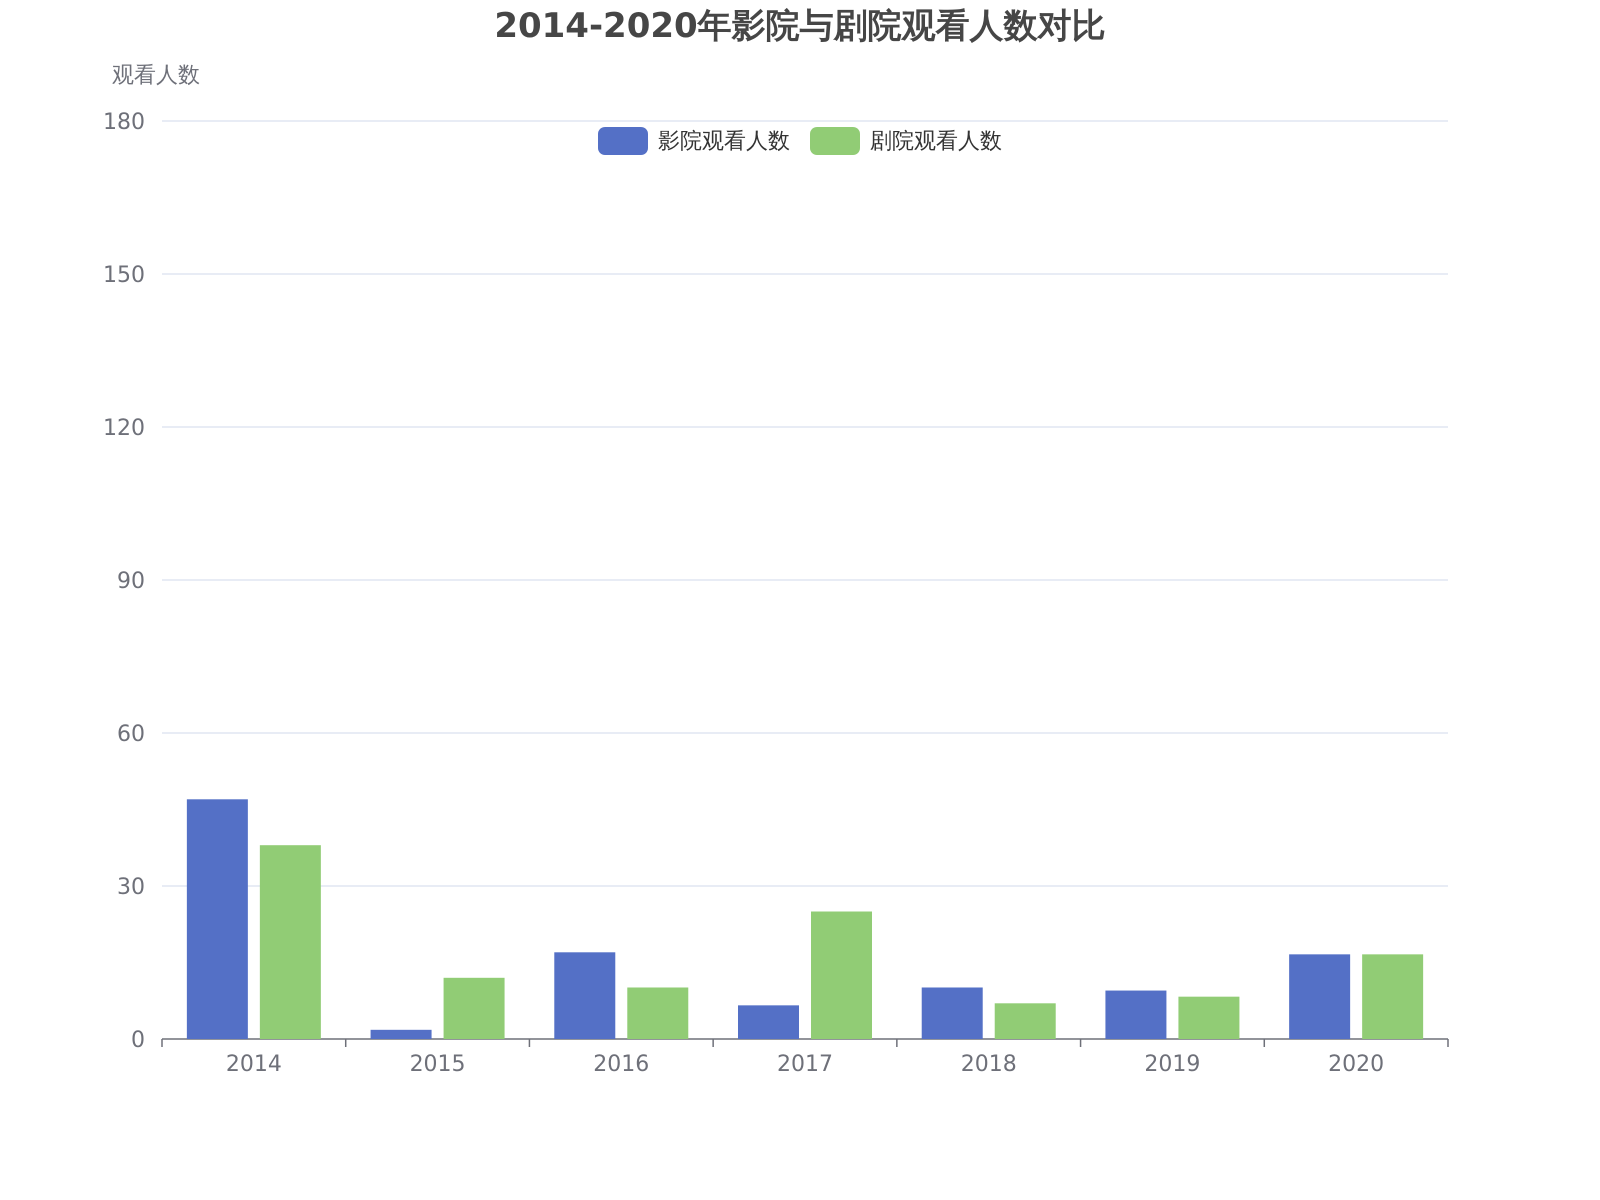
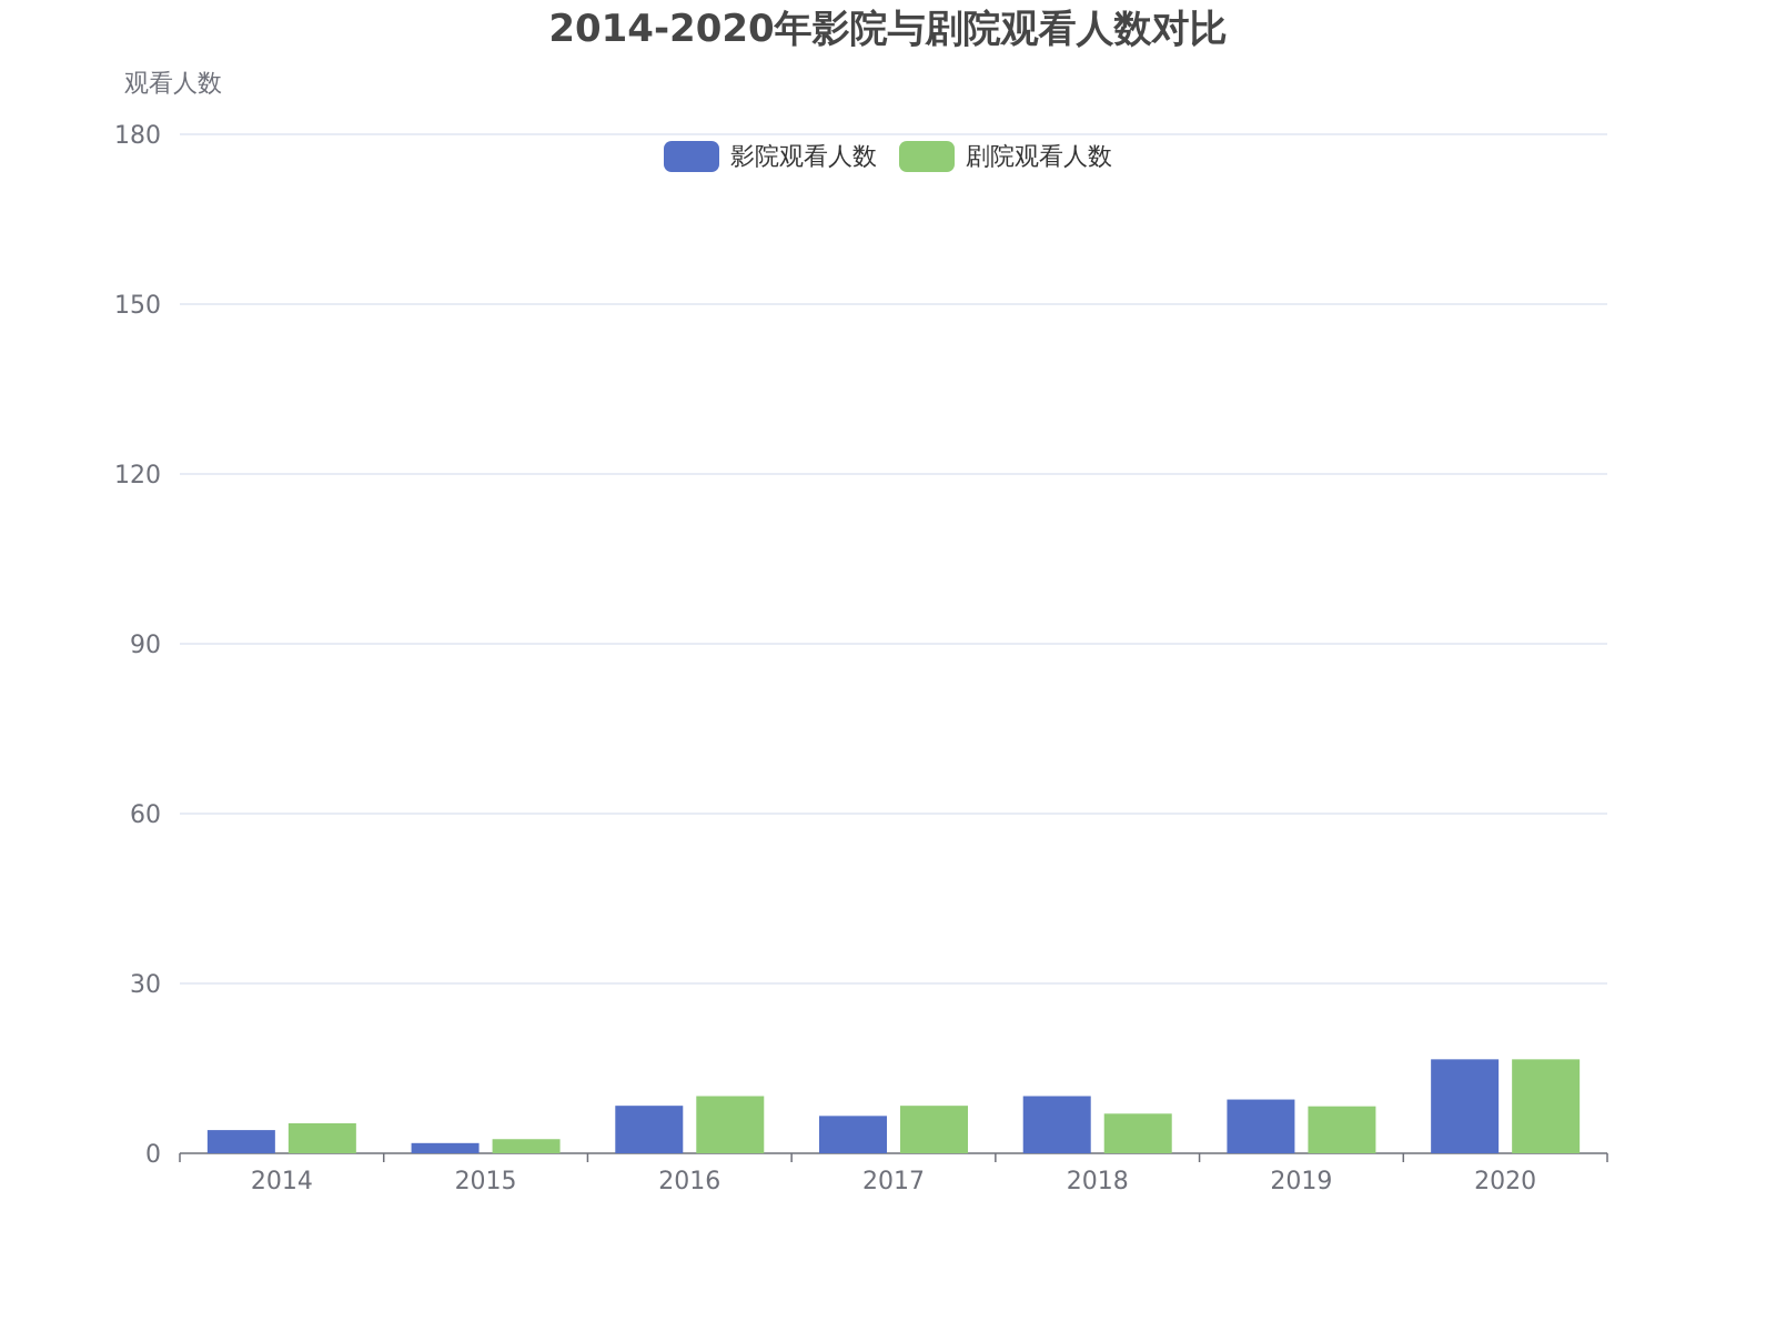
影院观看人数/2014: 47 -> 4
剧院观看人数/2014: 38 -> 5
剧院观看人数/2015: 12 -> 2
影院观看人数/2016: 17 -> 8
剧院观看人数/2017: 25 -> 8
